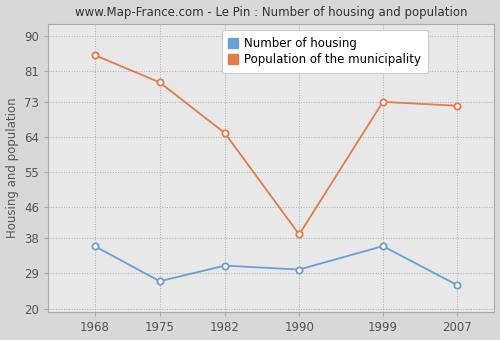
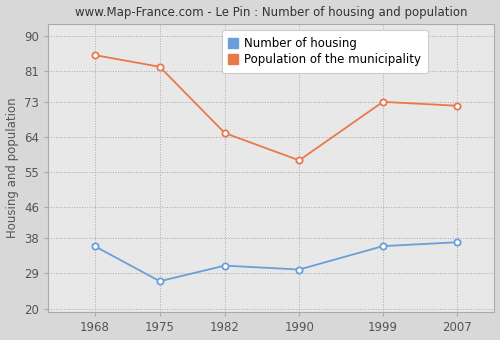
Population of the municipality/1975: 78 -> 82
Population of the municipality/1990: 39 -> 58
Number of housing/2007: 26 -> 37
